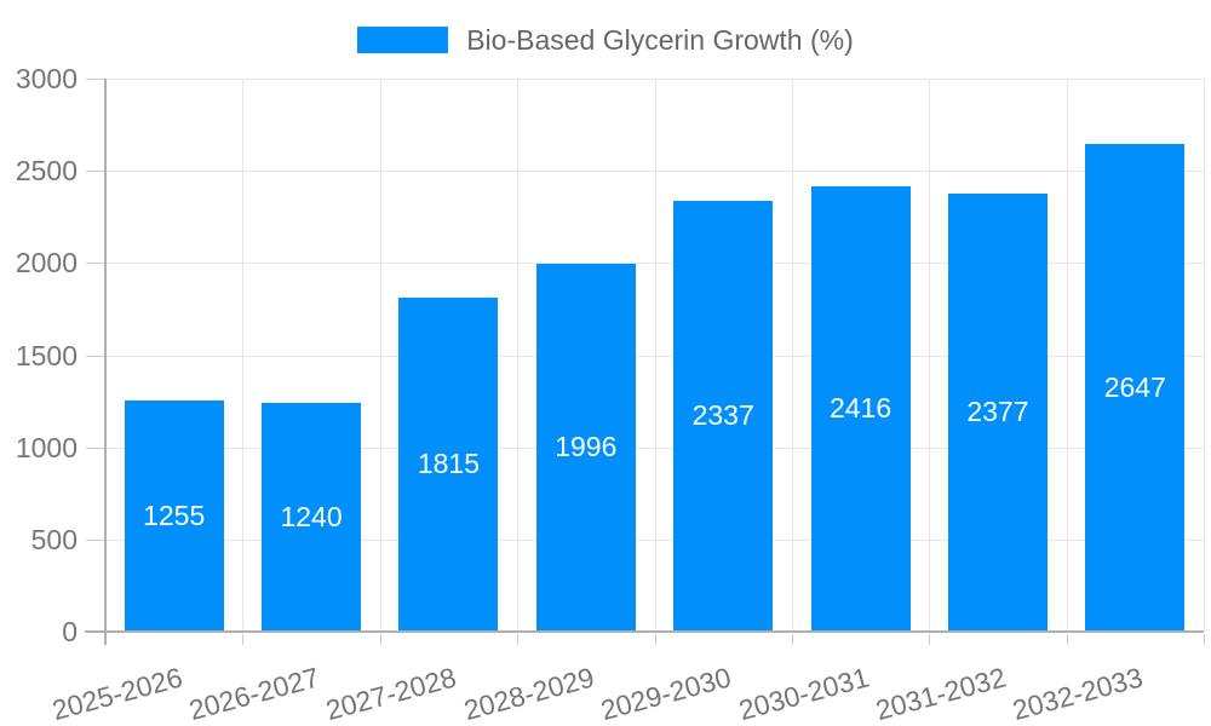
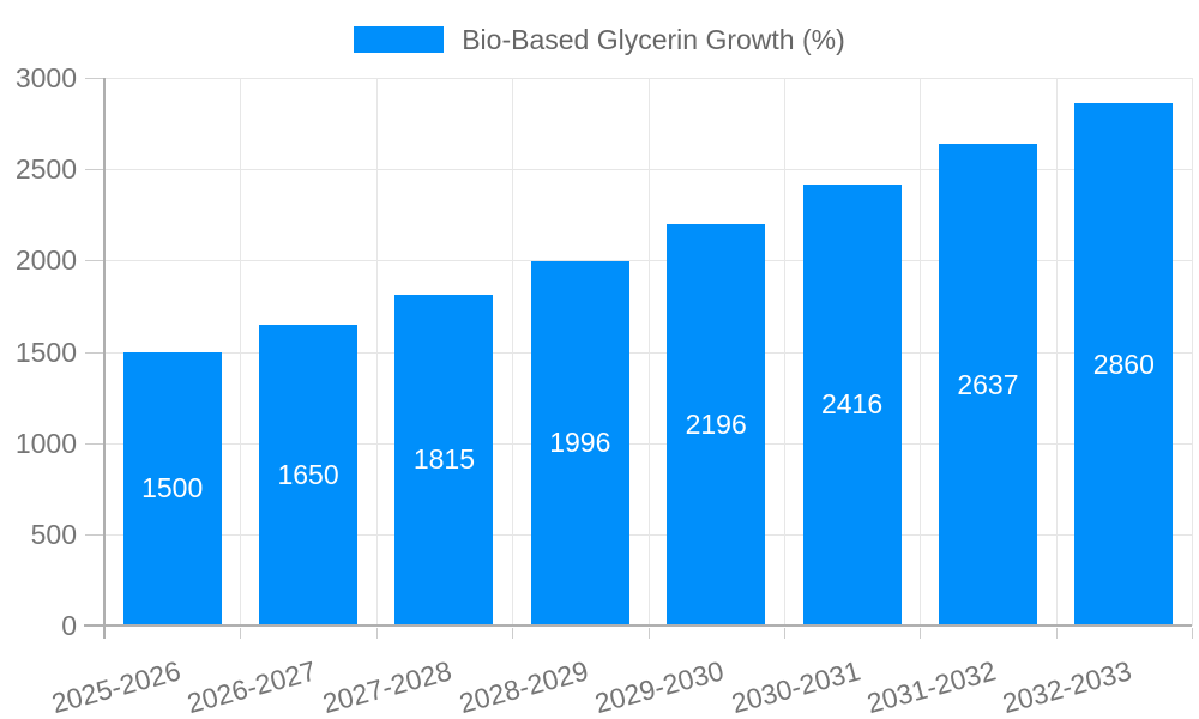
2025-2026: 1255 -> 1500
2026-2027: 1240 -> 1650
2029-2030: 2337 -> 2196
2031-2032: 2377 -> 2637
2032-2033: 2647 -> 2860
